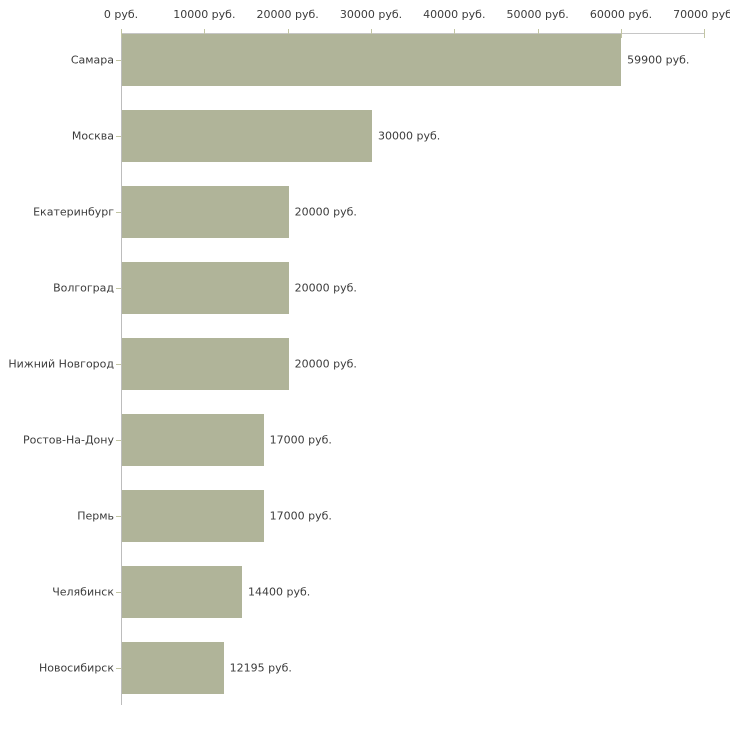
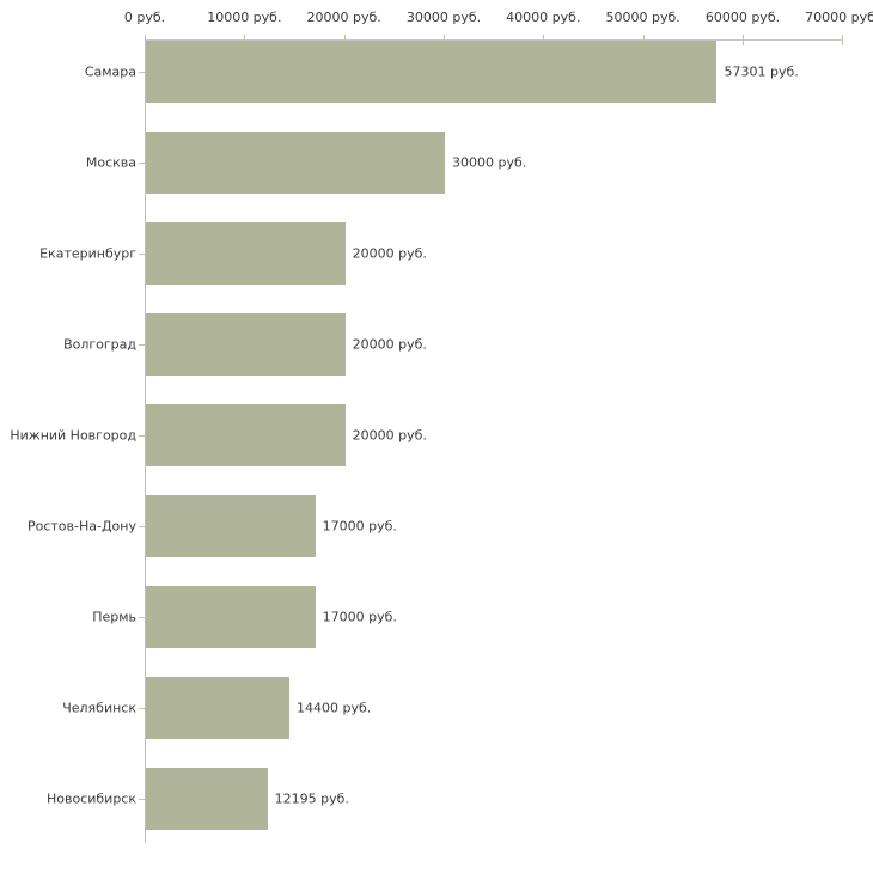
Самара: 59900 -> 57301
